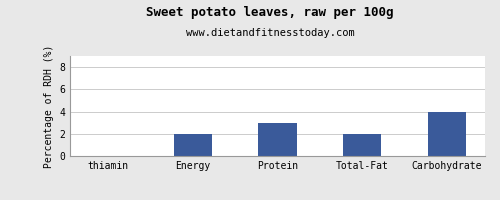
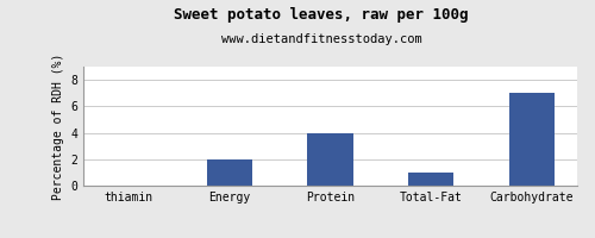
Protein: 3 -> 4
Total-Fat: 2 -> 1
Carbohydrate: 4 -> 7
